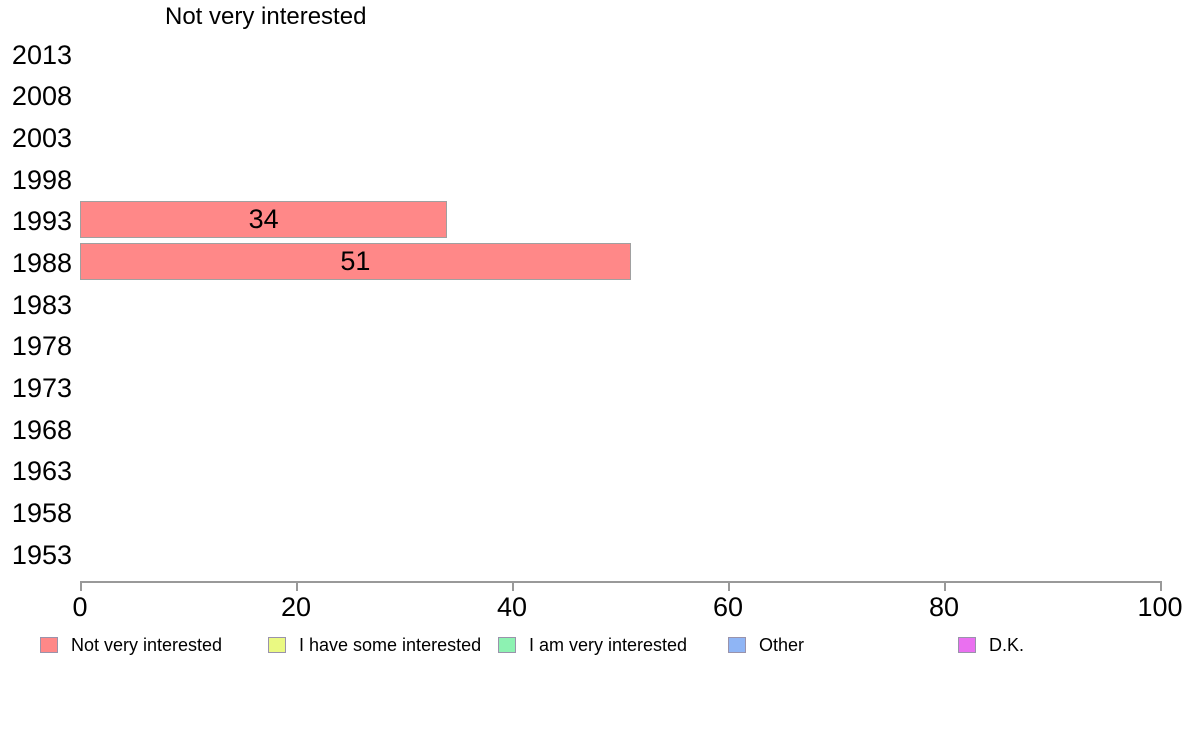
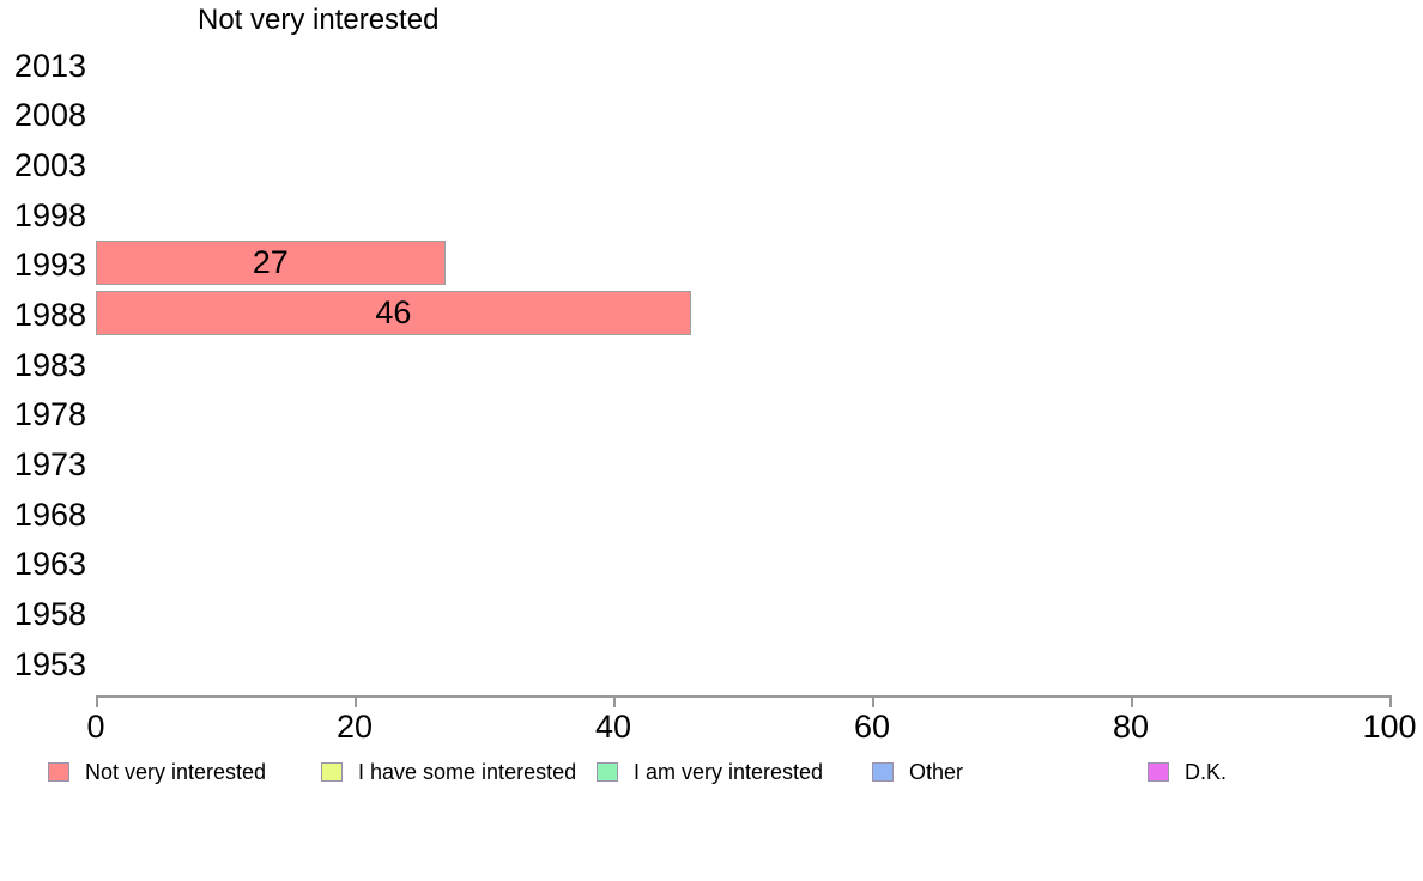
1993: 34 -> 27
1988: 51 -> 46
